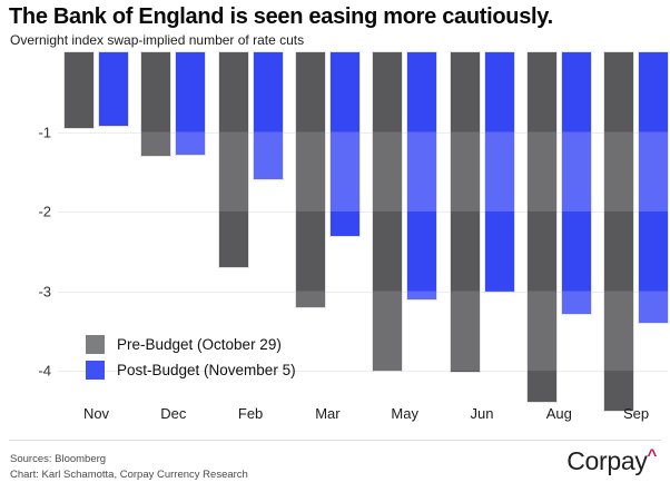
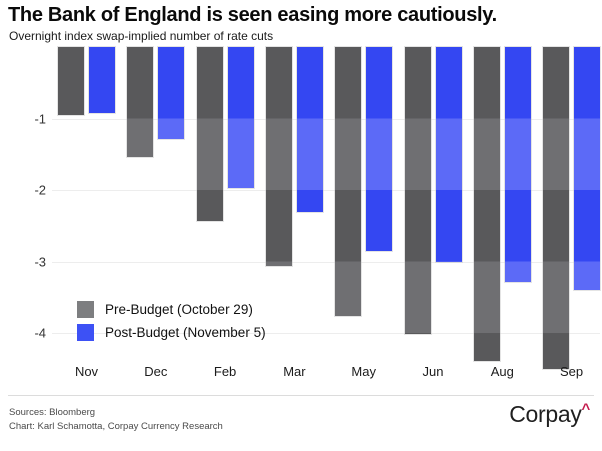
Pre-Budget (October 29)/Dec: -1.3 -> -1.5
Pre-Budget (October 29)/Feb: -2.7 -> -2.4
Post-Budget (November 5)/Feb: -1.6 -> -2.0
Pre-Budget (October 29)/Mar: -3.2 -> -3.1
Pre-Budget (October 29)/May: -4.0 -> -3.8
Post-Budget (November 5)/May: -3.1 -> -2.9
